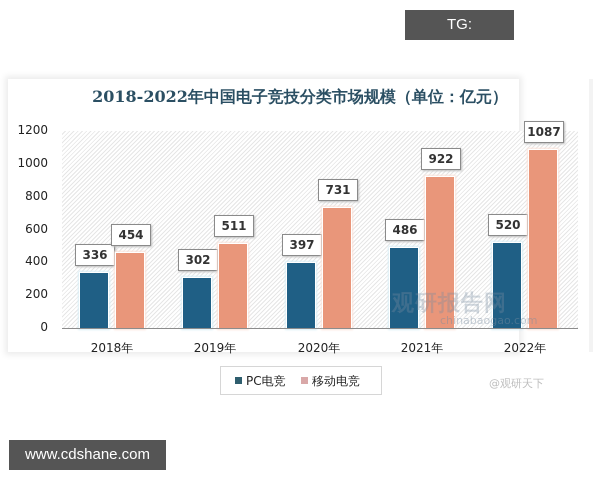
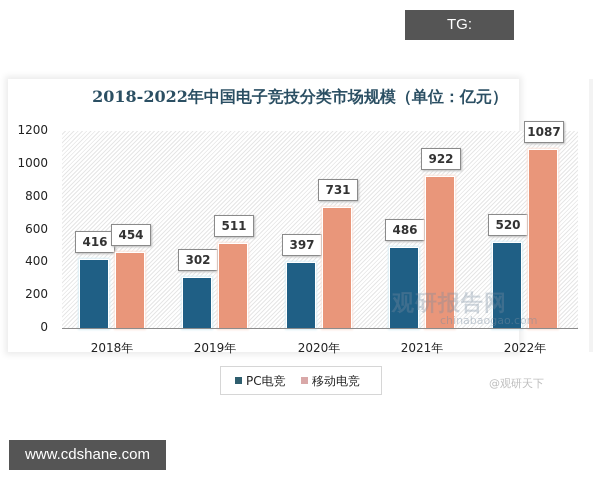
PC电竞/2018年: 336 -> 416
